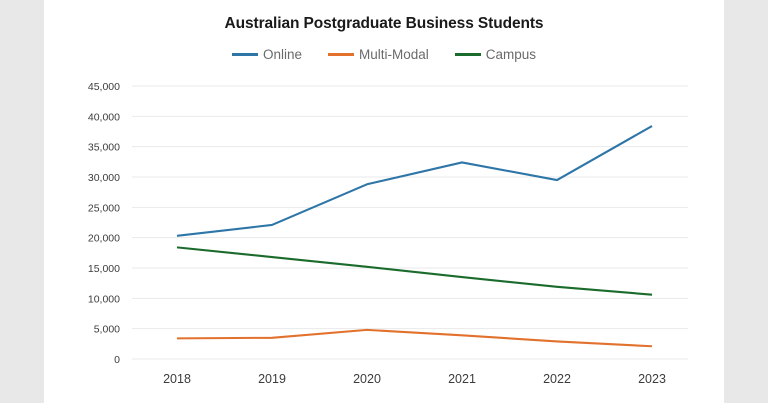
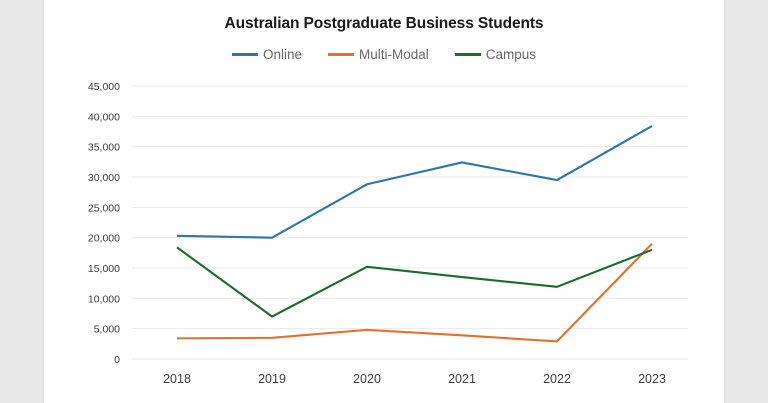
Online/2019: 22000 -> 20000
Campus/2019: 17000 -> 7000
Multi-Modal/2023: 2000 -> 19000
Campus/2023: 11000 -> 18000
